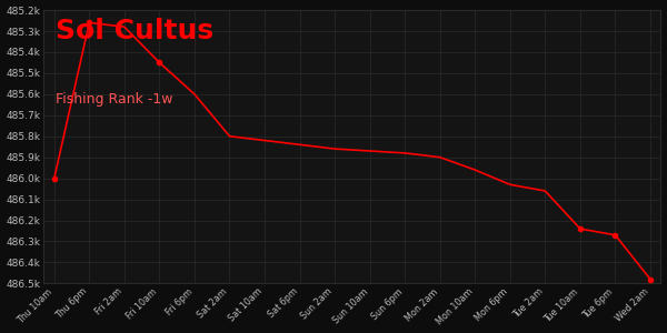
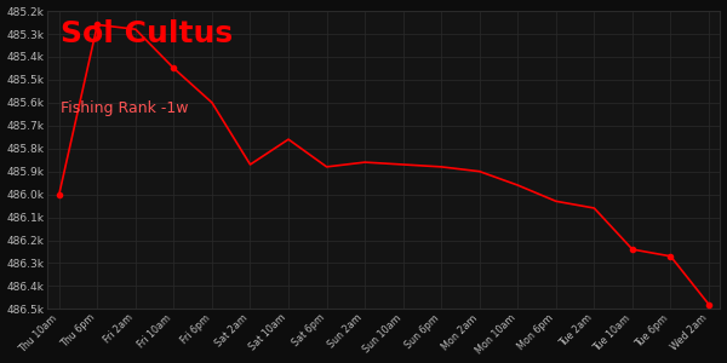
Sat 2am: 485.80k -> 485.87k
Sat 10am: 485.82k -> 485.76k
Sat 6pm: 485.84k -> 485.88k
